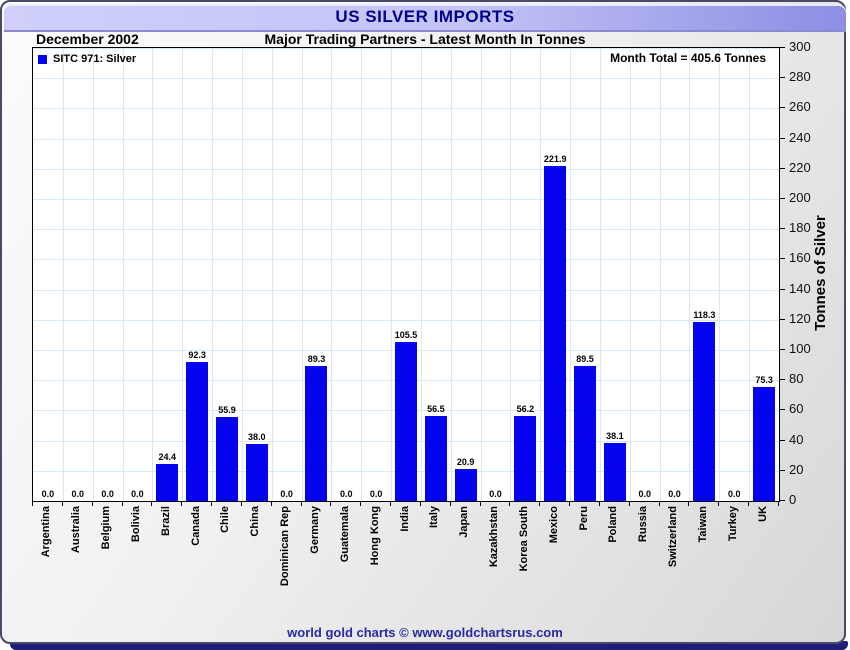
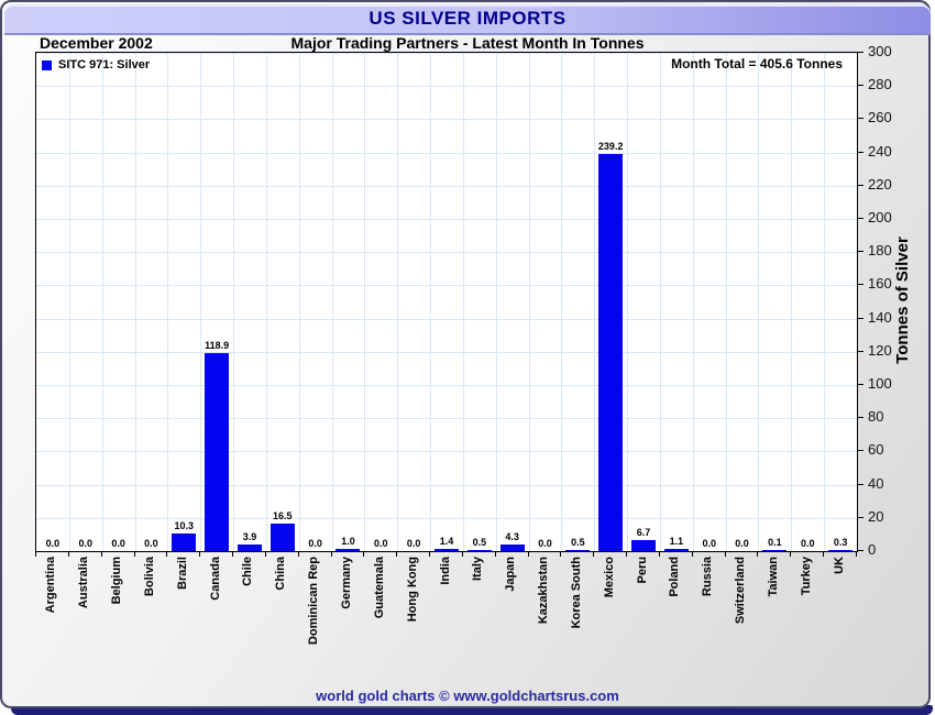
Brazil: 24.4 -> 10.3
Canada: 92.3 -> 118.9
Chile: 55.9 -> 3.9
China: 38.0 -> 16.5
Germany: 89.3 -> 1.0
India: 105.5 -> 1.4
Italy: 56.5 -> 0.5
Japan: 20.9 -> 4.3
Korea South: 56.2 -> 0.5
Mexico: 221.9 -> 239.2
Peru: 89.5 -> 6.7
Poland: 38.1 -> 1.1
Taiwan: 118.3 -> 0.1
UK: 75.3 -> 0.3
